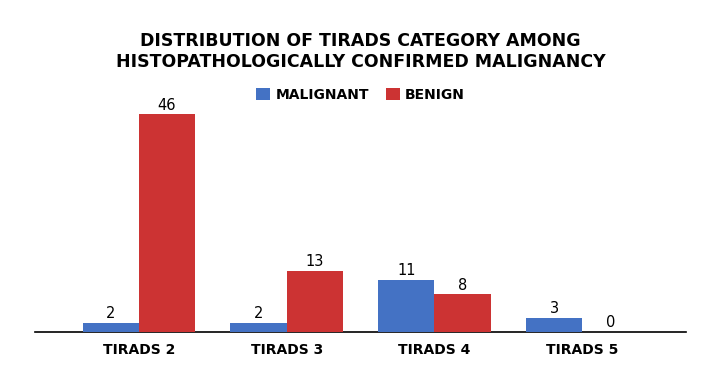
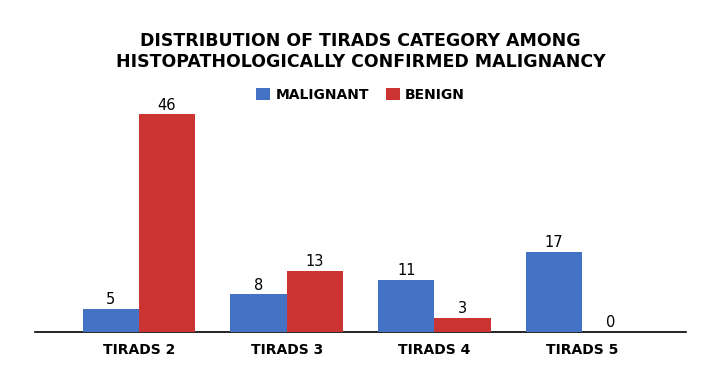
MALIGNANT/TIRADS 2: 2 -> 5
MALIGNANT/TIRADS 3: 2 -> 8
BENIGN/TIRADS 4: 8 -> 3
MALIGNANT/TIRADS 5: 3 -> 17
